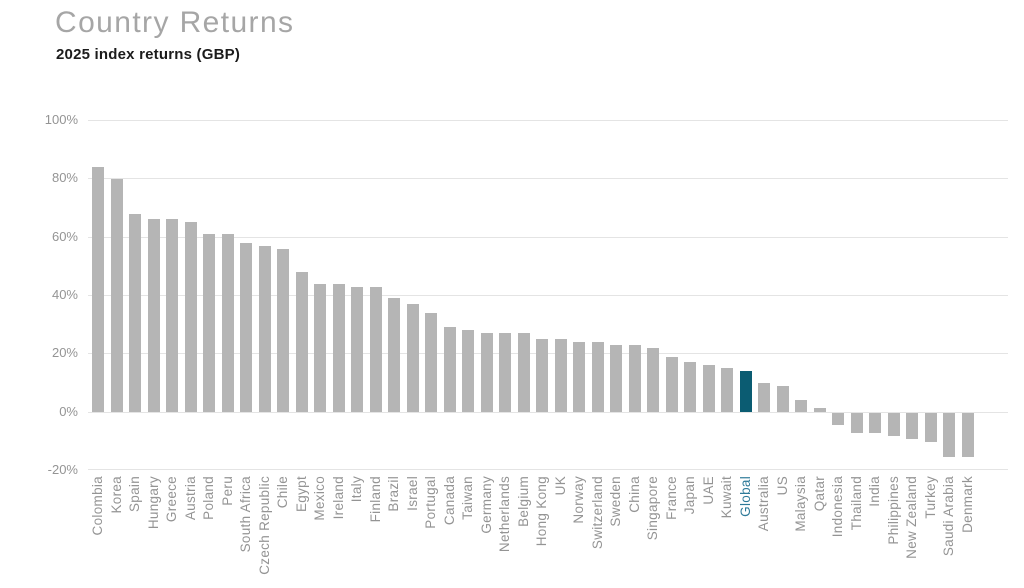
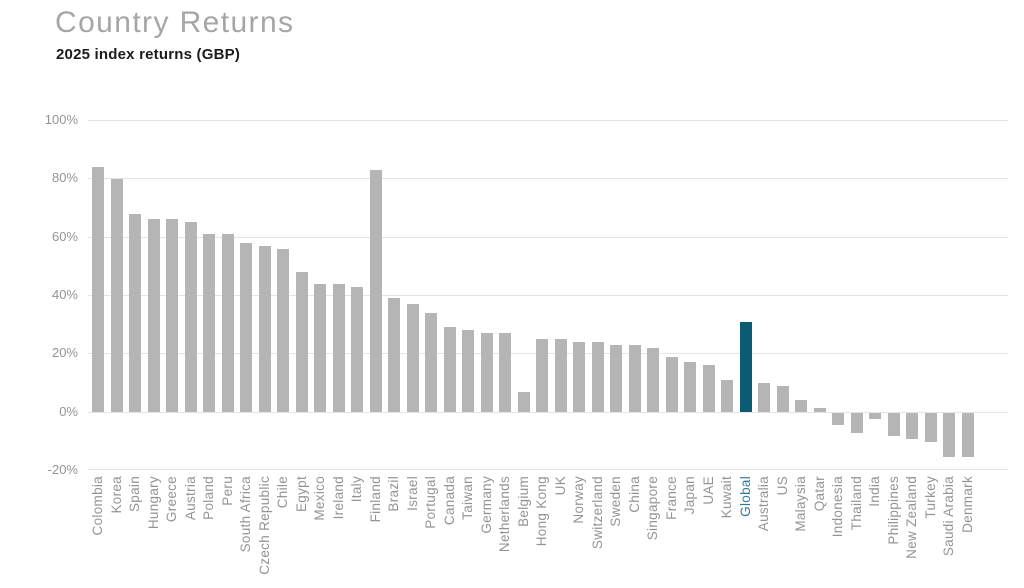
Finland: 43% -> 83%
Belgium: 27% -> 7%
Kuwait: 15% -> 11%
Global: 14% -> 31%
India: -7% -> -2%
